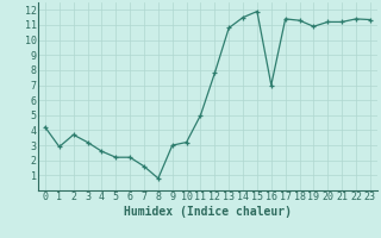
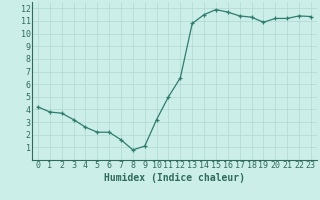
1: 2.9 -> 3.8
9: 3.0 -> 1.1
12: 7.8 -> 6.5
16: 7.0 -> 11.7
